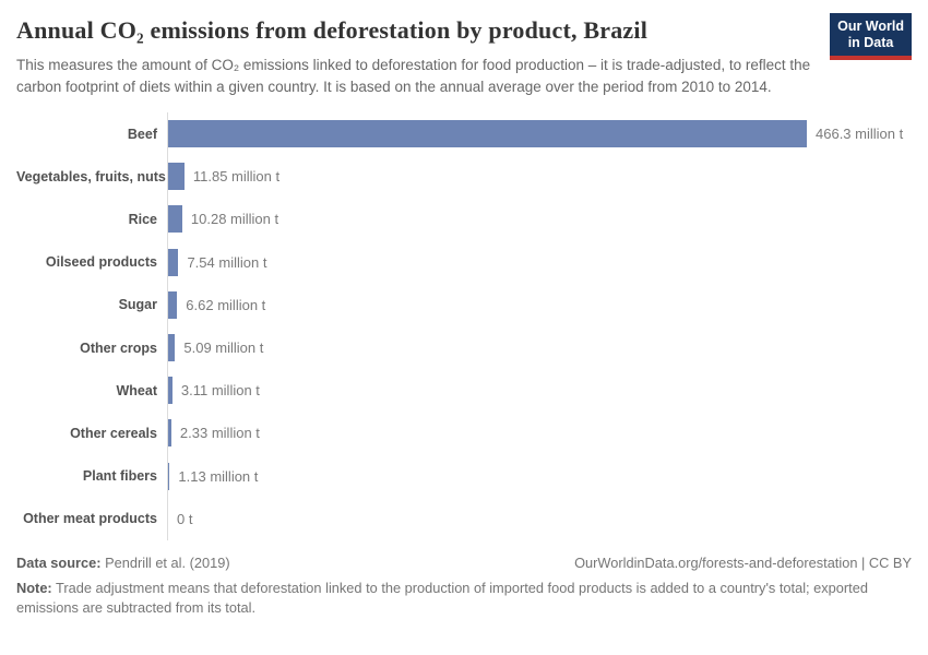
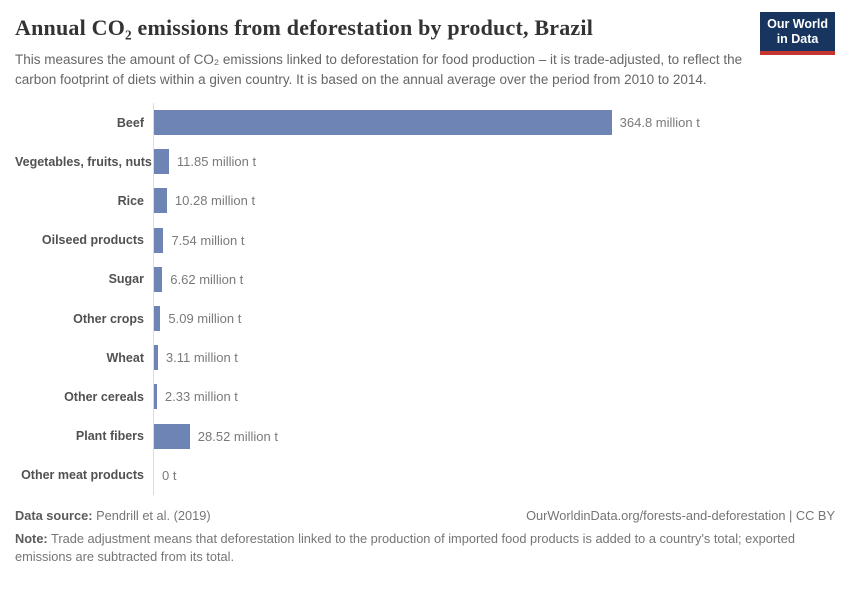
Beef: 466.3 -> 364.8
Plant fibers: 1.13 -> 28.52
